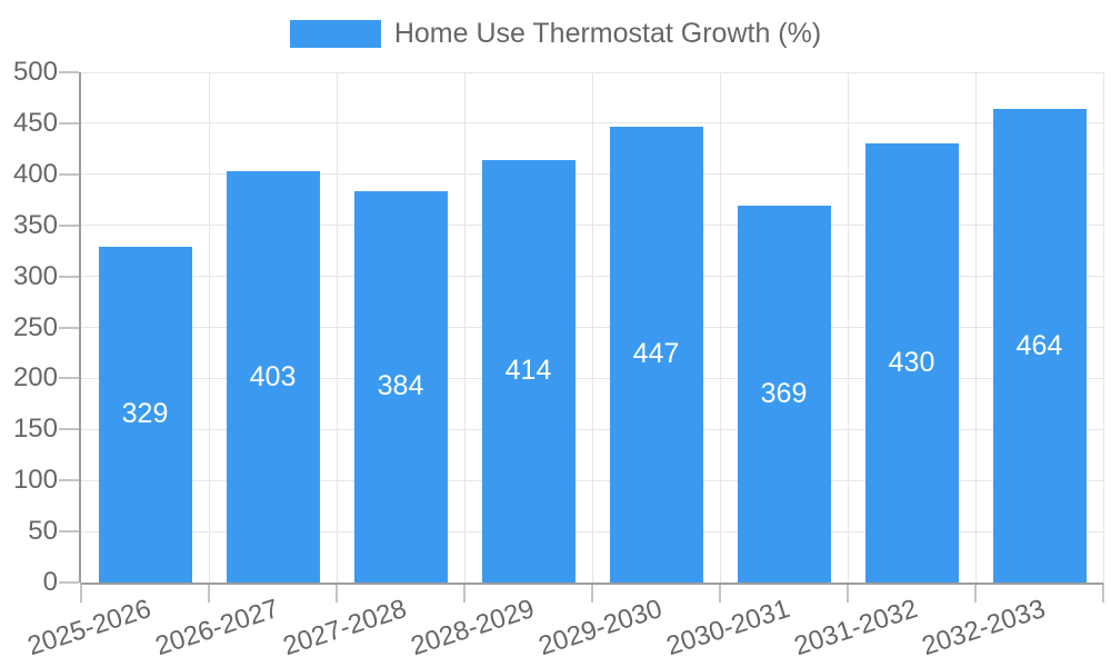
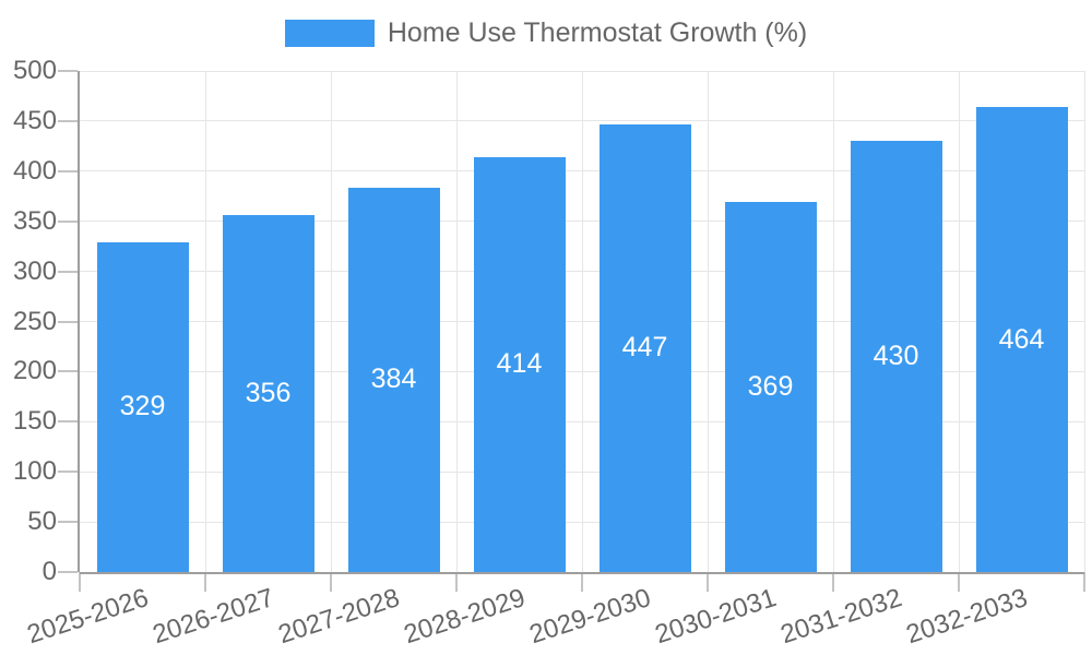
2026-2027: 403 -> 356
